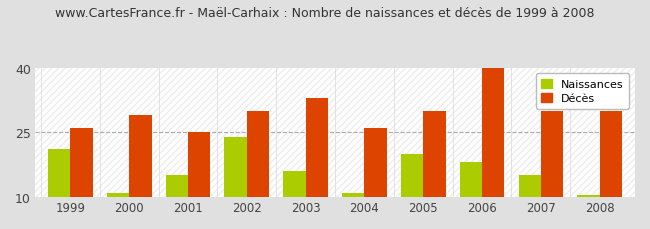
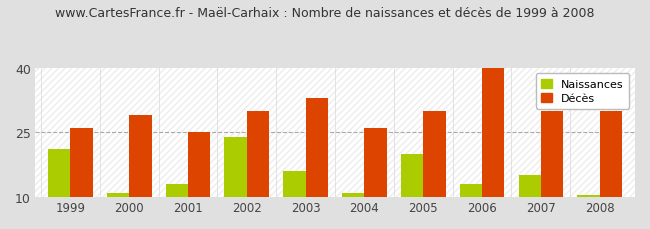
Naissances/2001: 15.0 -> 13.0
Naissances/2006: 18.0 -> 13.0
